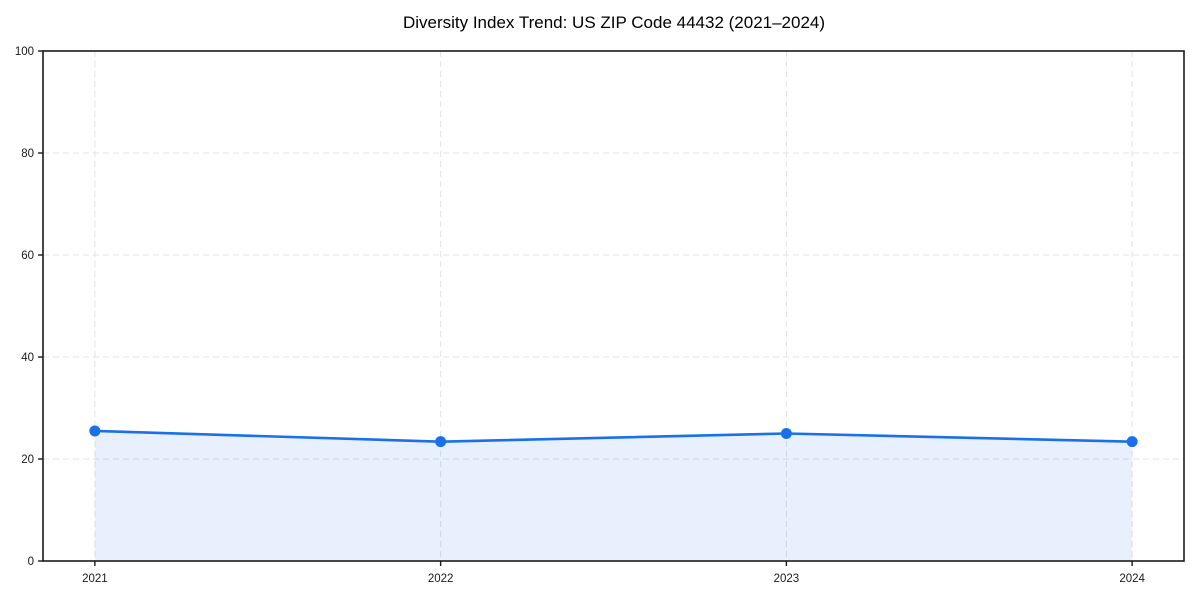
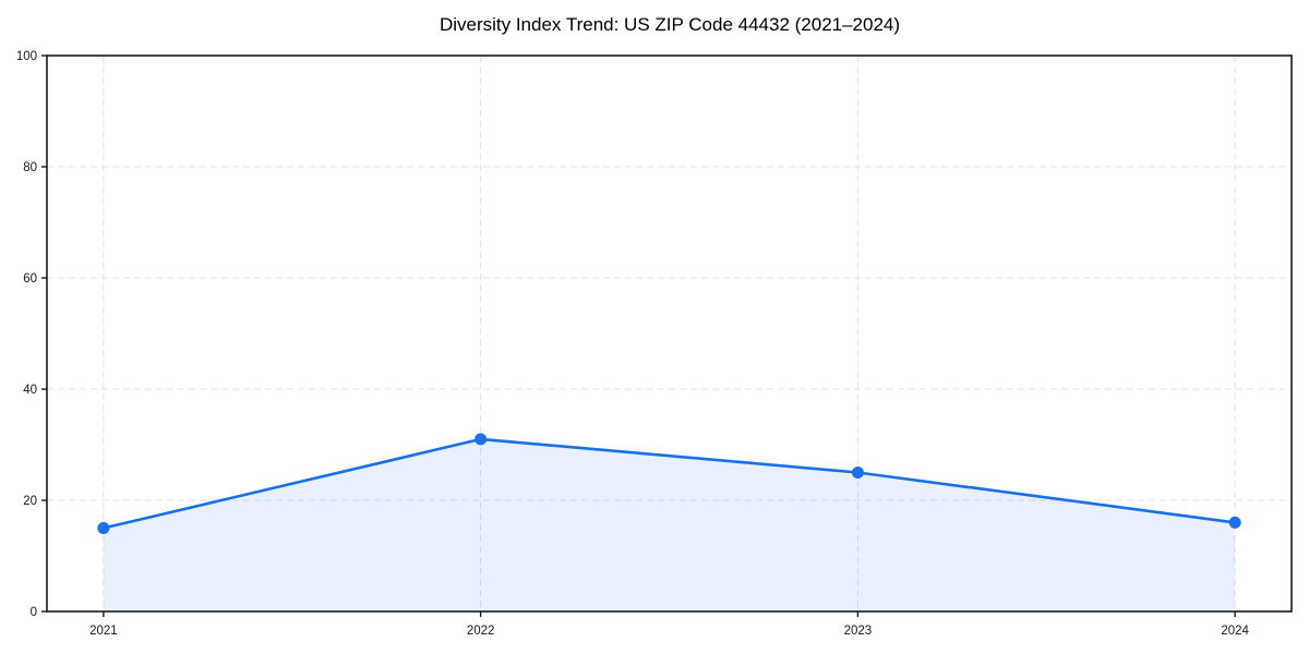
2021: 26 -> 15
2022: 23 -> 31
2024: 23 -> 16
